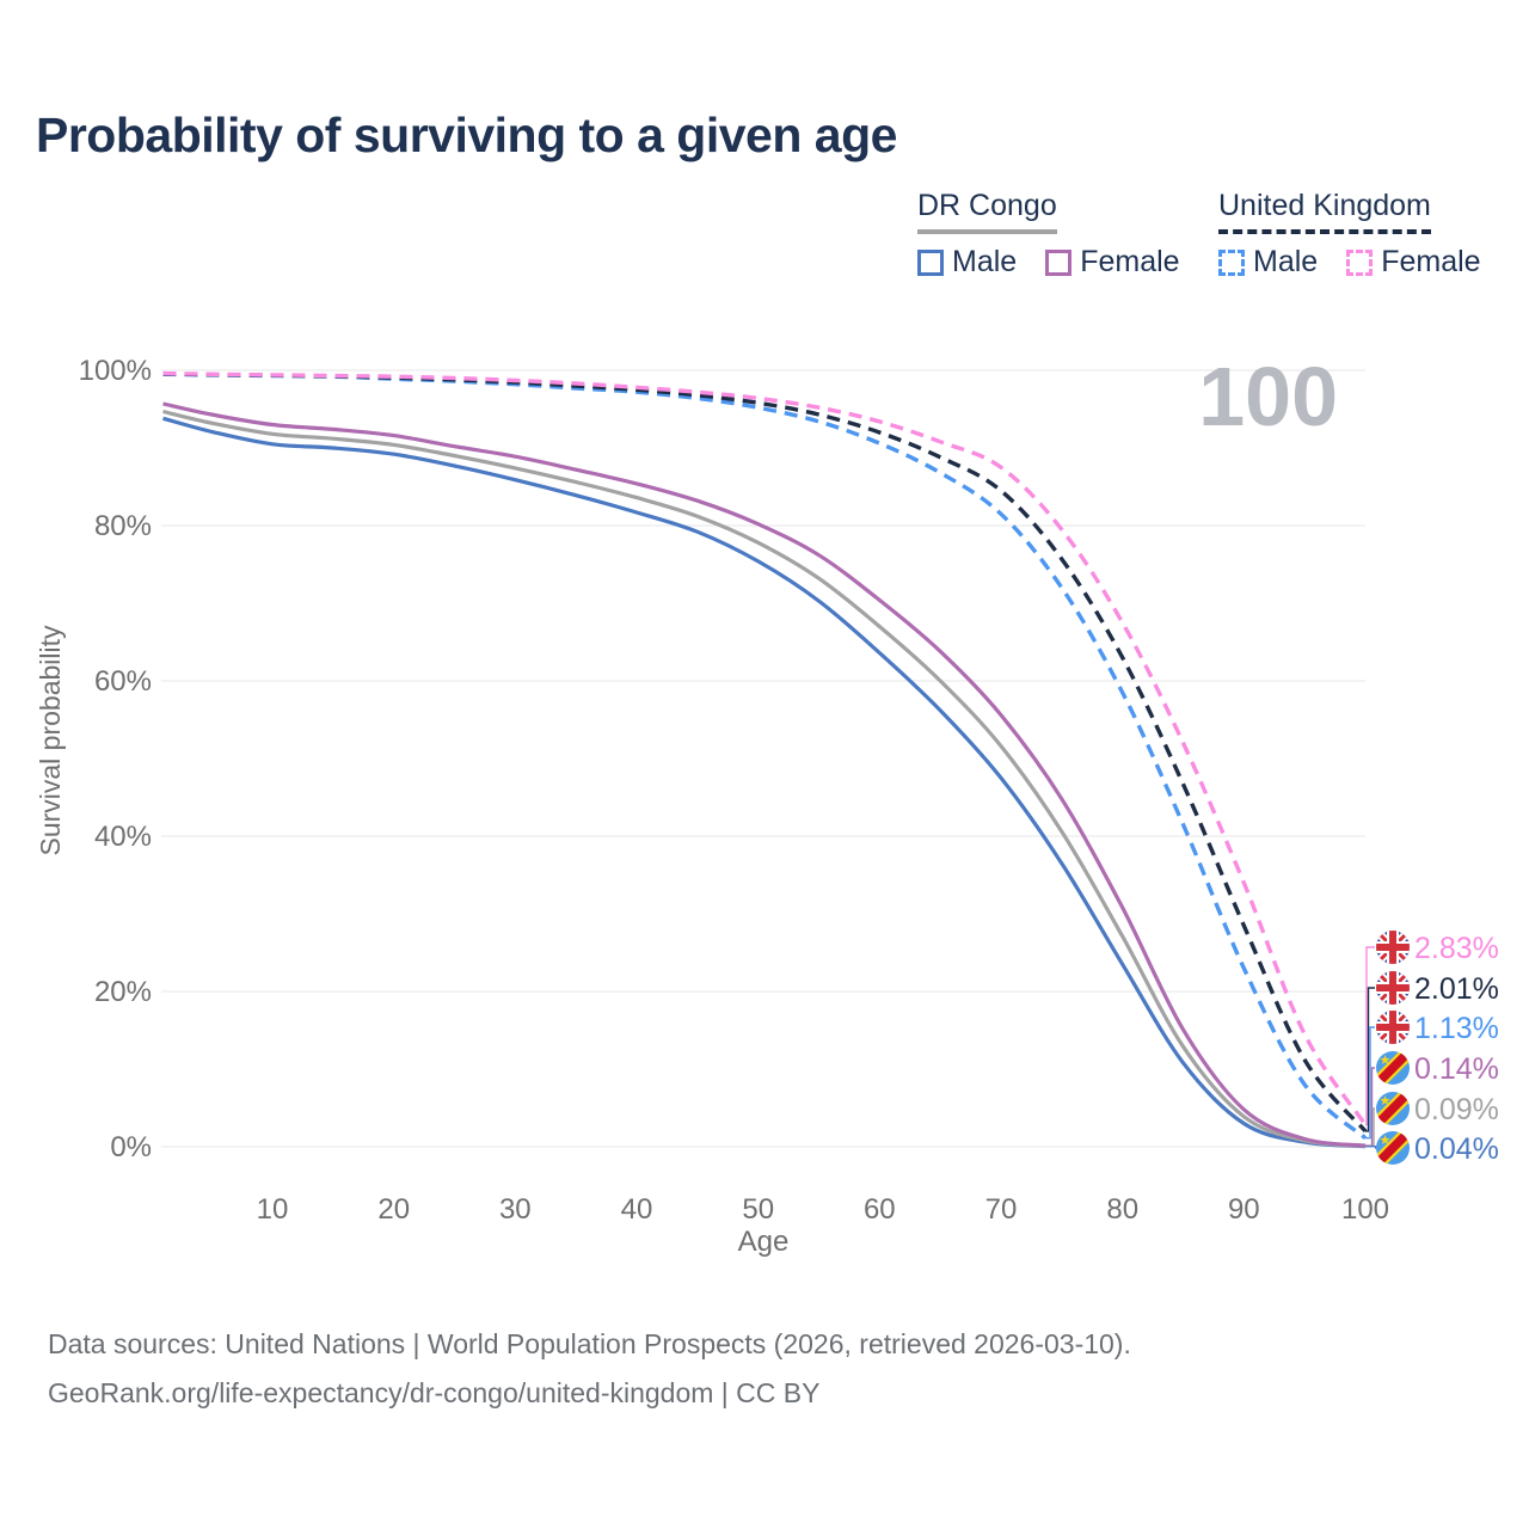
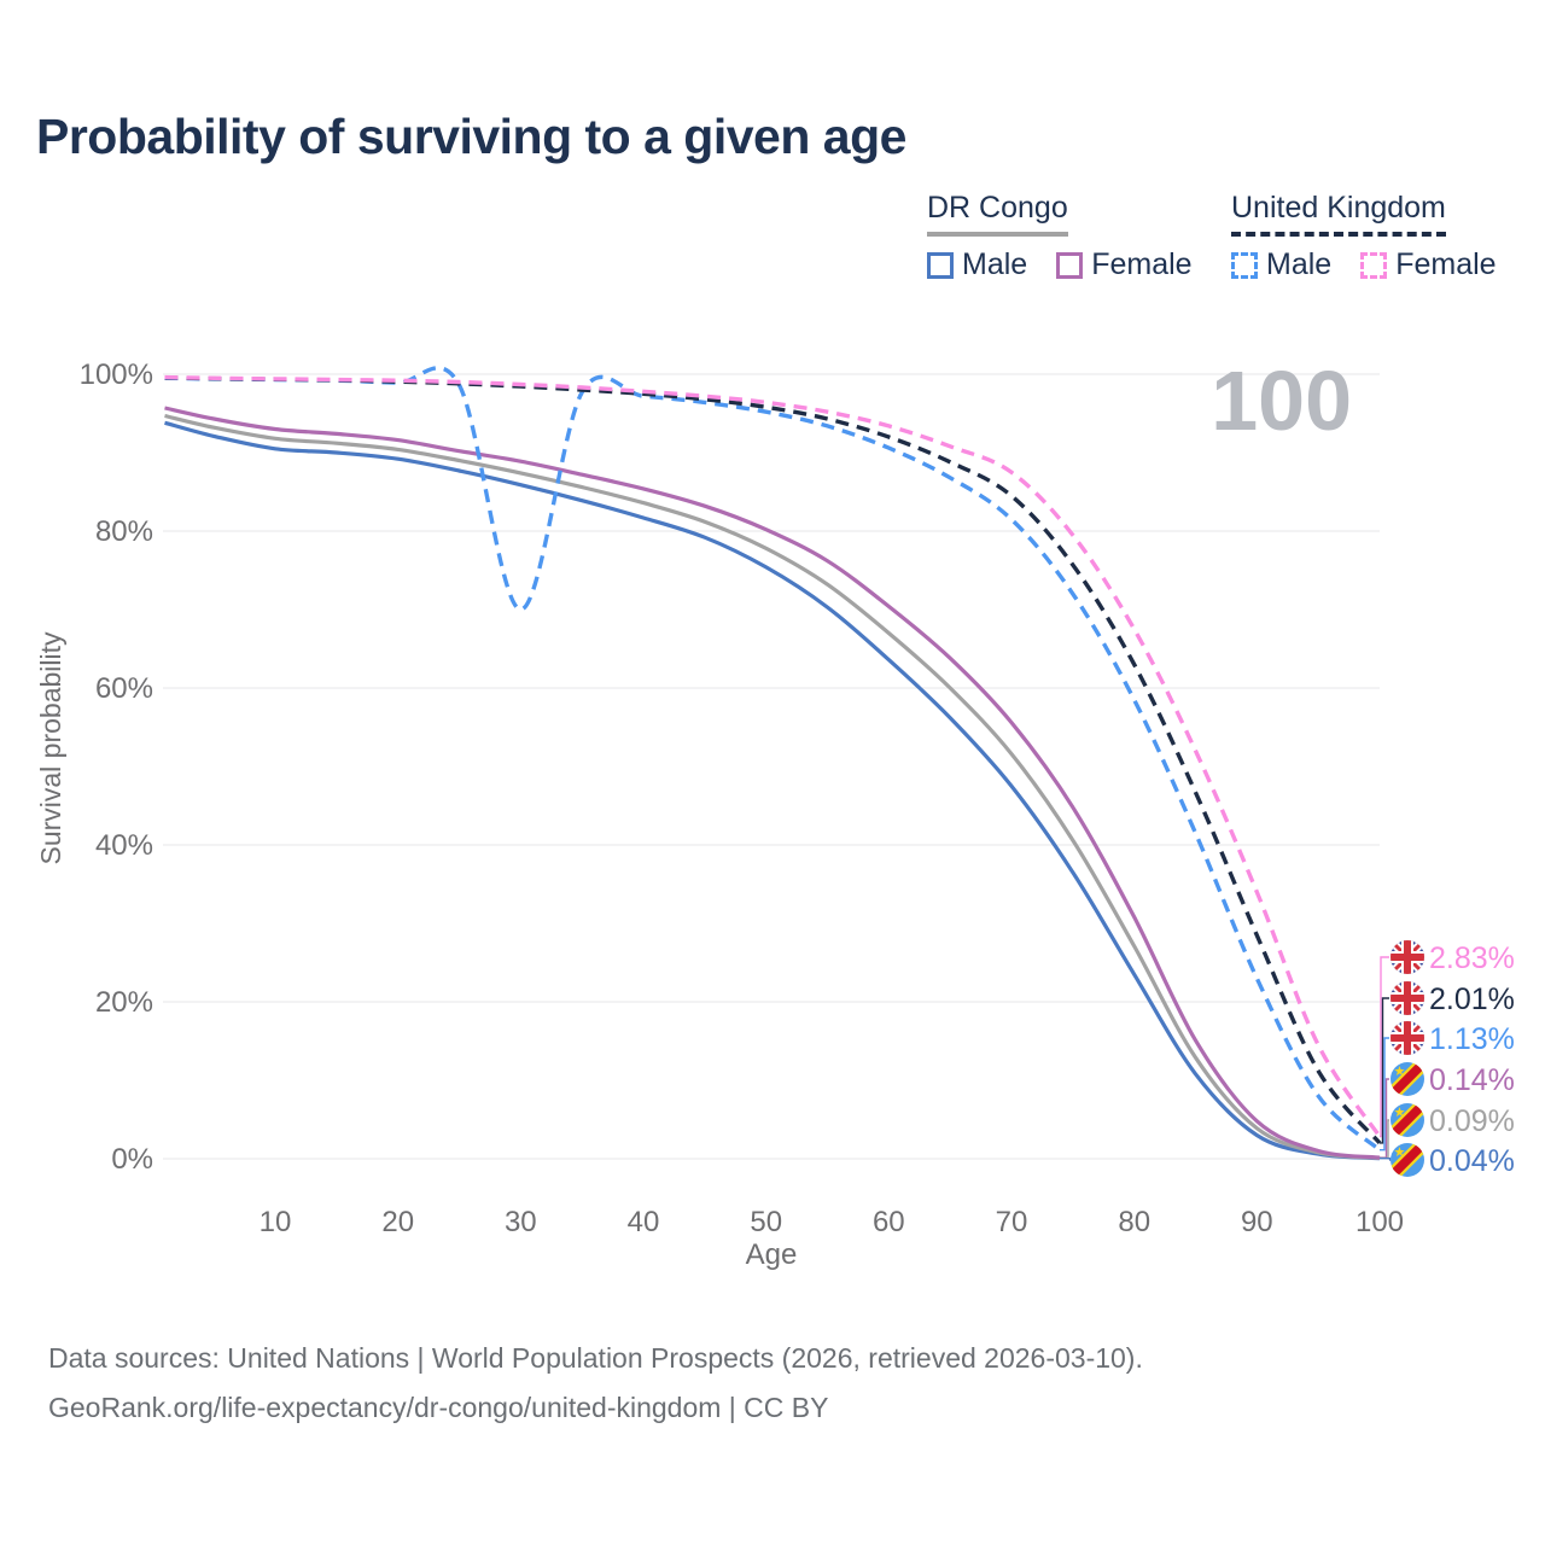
United Kingdom Male/30: 98% -> 70%
